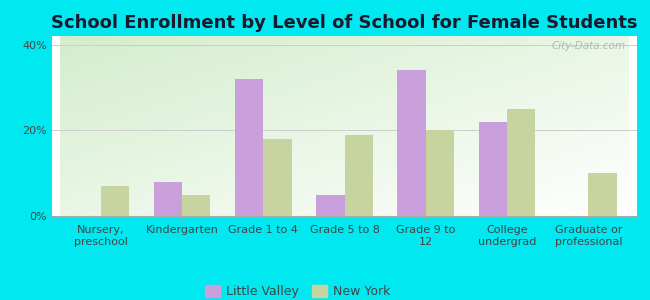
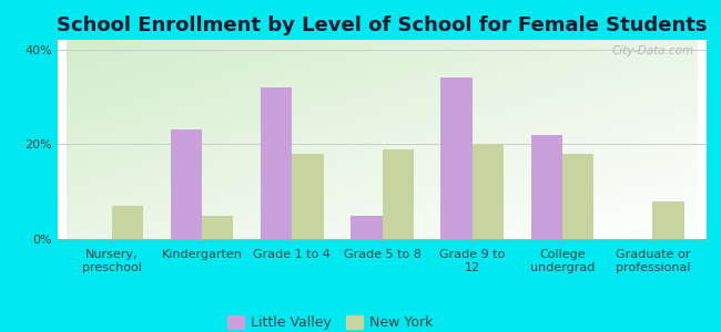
Little Valley/Kindergarten: 8% -> 23%
New York/College undergrad: 25% -> 18%
New York/Graduate or professional: 10% -> 8%
